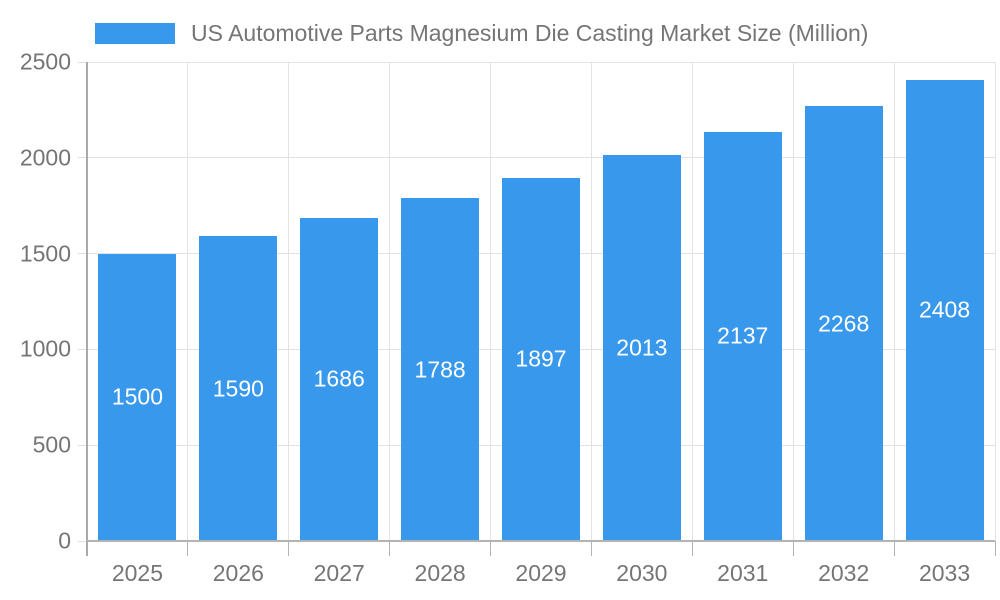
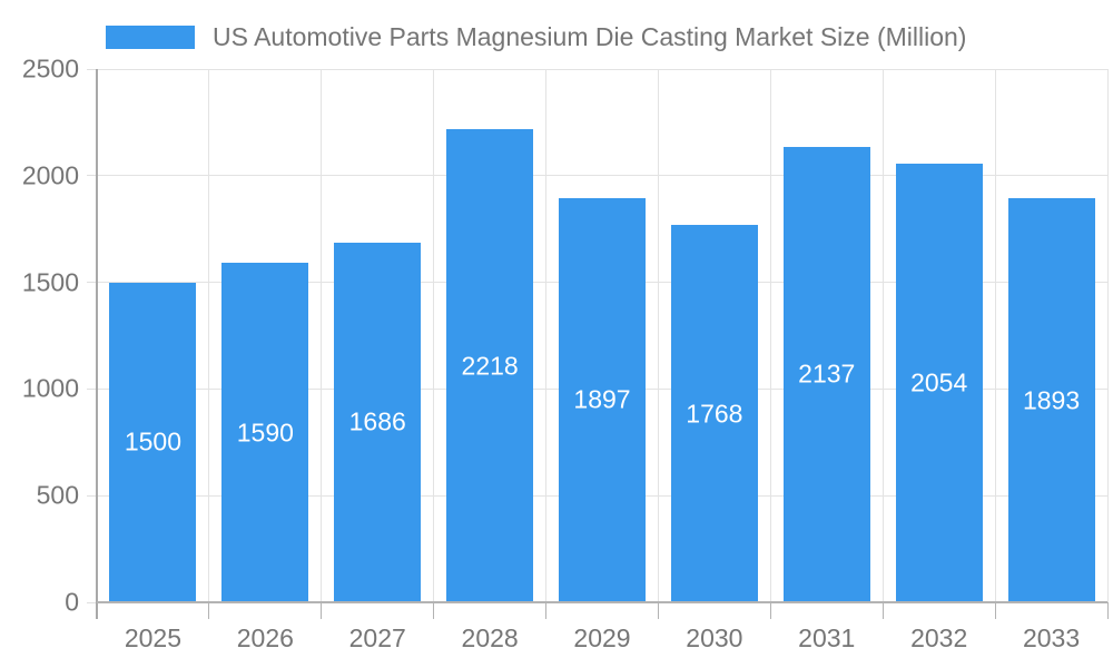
2028: 1788 -> 2218
2030: 2013 -> 1768
2032: 2268 -> 2054
2033: 2408 -> 1893
